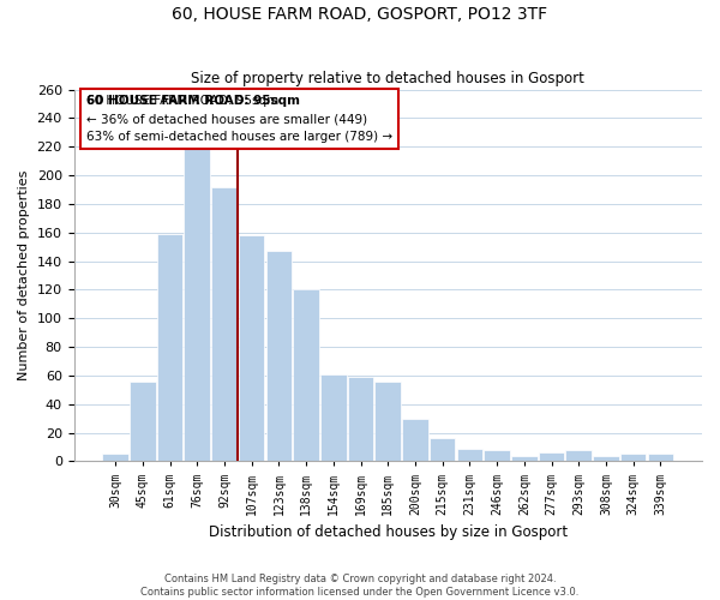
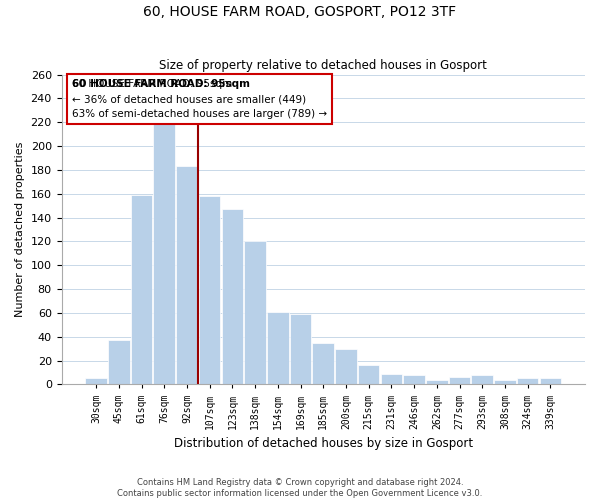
45sqm: 56 -> 37
92sqm: 192 -> 183
185sqm: 56 -> 35
